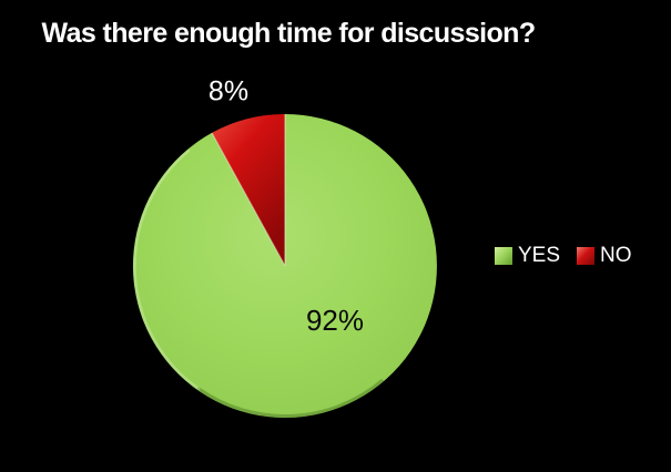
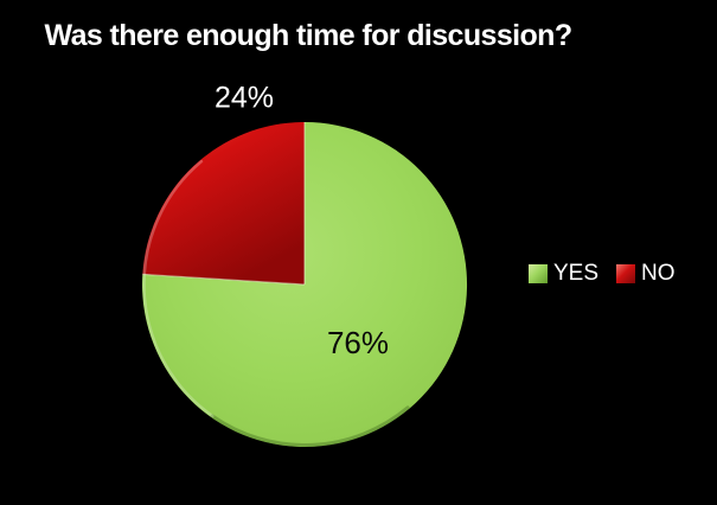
YES: 92% -> 76%
NO: 8% -> 24%
